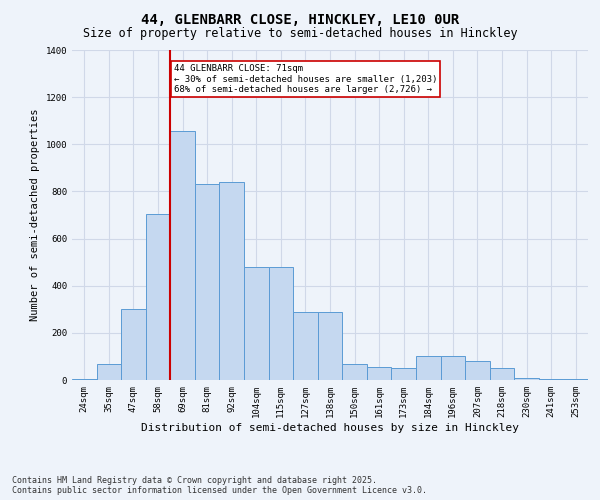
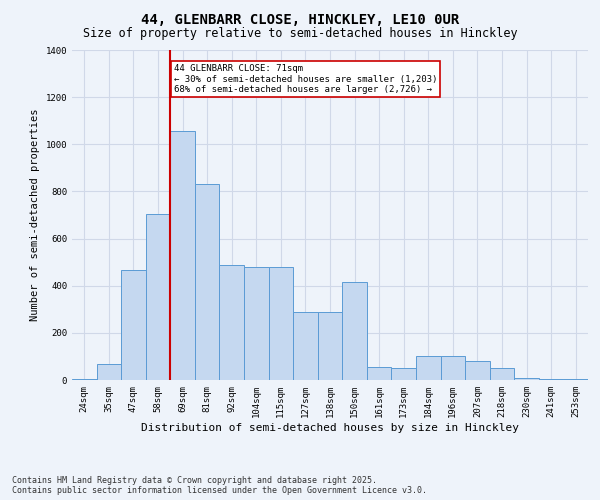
47sqm: 300 -> 465
92sqm: 840 -> 490
150sqm: 70 -> 415
